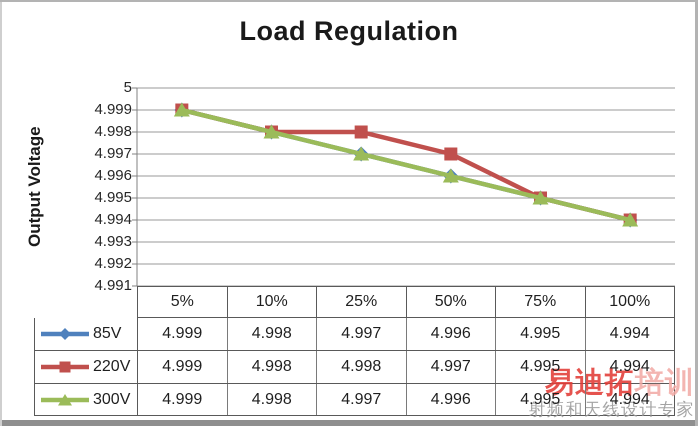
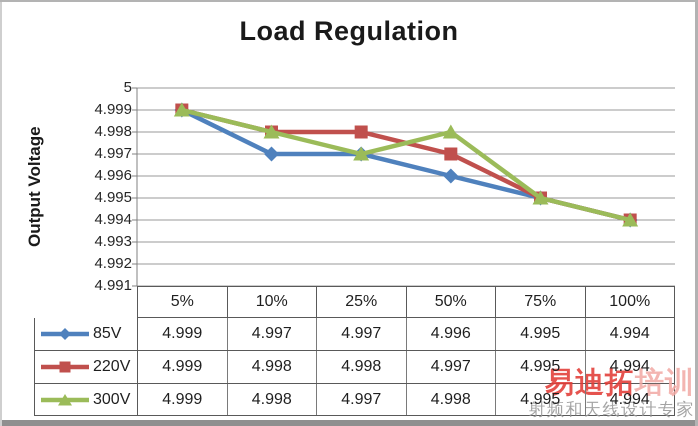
85V/10%: 4.998 -> 4.997
300V/50%: 4.996 -> 4.998
